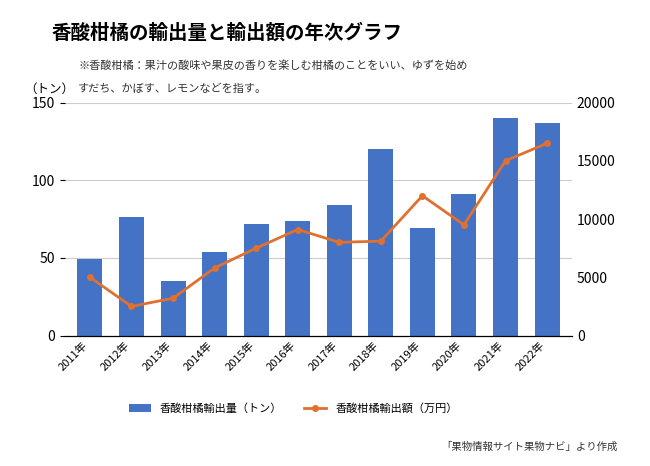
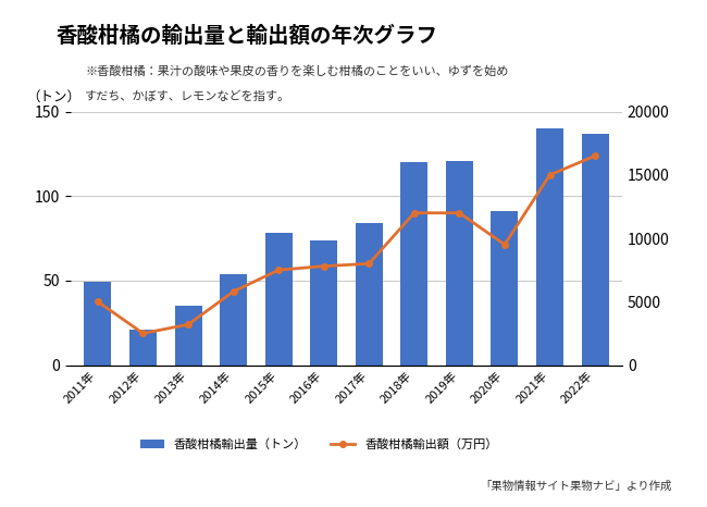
香酸柑橘輸出量（トン）/2012年: 76 -> 21
香酸柑橘輸出量（トン）/2015年: 72 -> 78
香酸柑橘輸出額（万円）/2016年: 9100 -> 7800
香酸柑橘輸出額（万円）/2018年: 8100 -> 12000
香酸柑橘輸出量（トン）/2019年: 69 -> 121
